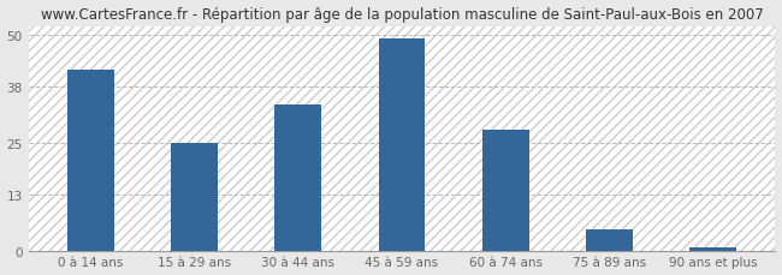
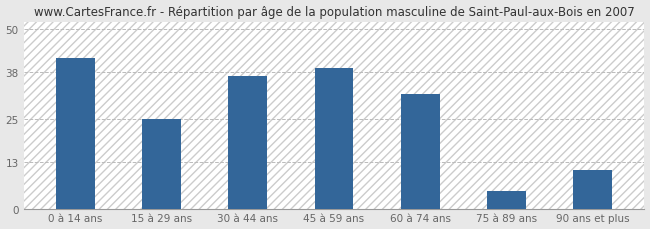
30 à 44 ans: 34 -> 37
45 à 59 ans: 49 -> 39
60 à 74 ans: 28 -> 32
90 ans et plus: 1 -> 11
